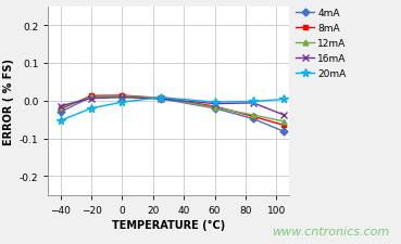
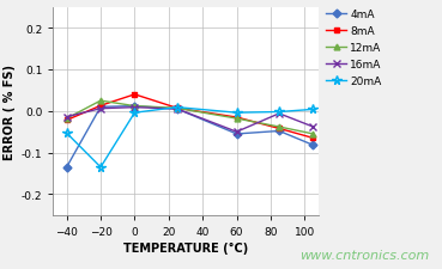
4mA/−40: -0.030 -> -0.135
12mA/−20: 0.010 -> 0.025
20mA/−20: -0.020 -> -0.135
8mA/0: 0.014 -> 0.040
4mA/60: -0.020 -> -0.055
16mA/60: -0.008 -> -0.050
